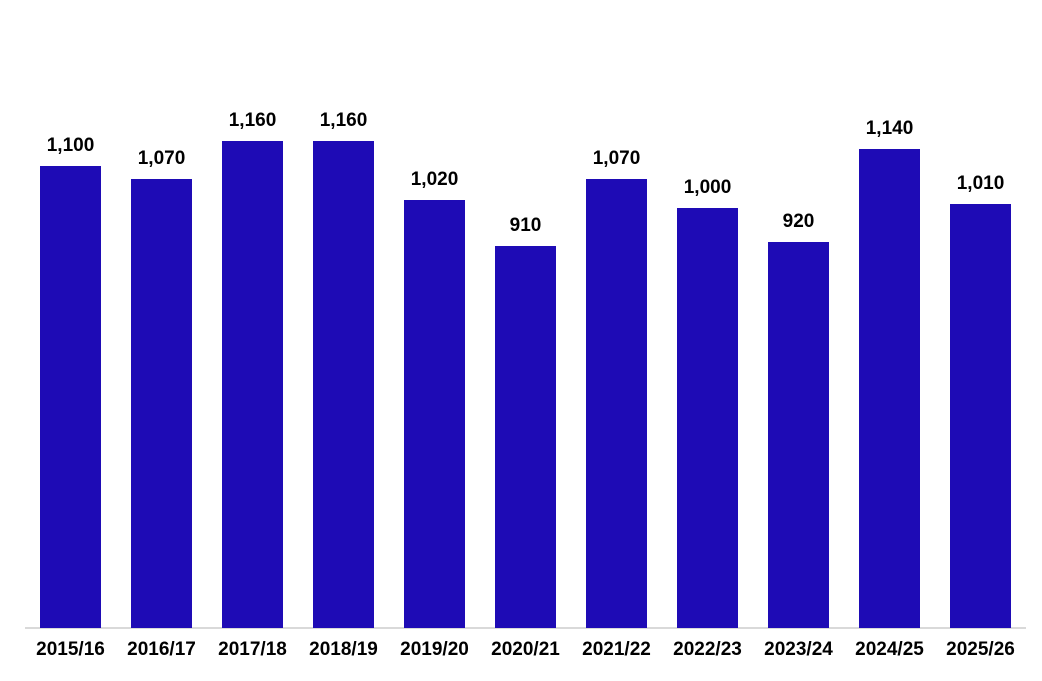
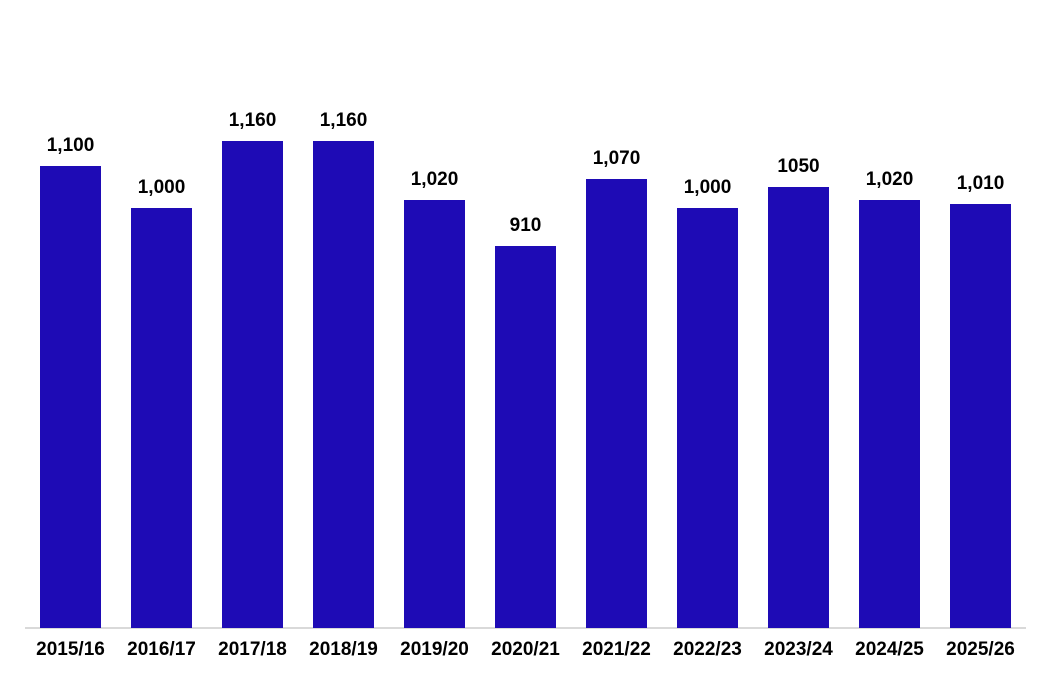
2016/17: 1,070 -> 1,000
2023/24: 920 -> 1050
2024/25: 1,140 -> 1,020
